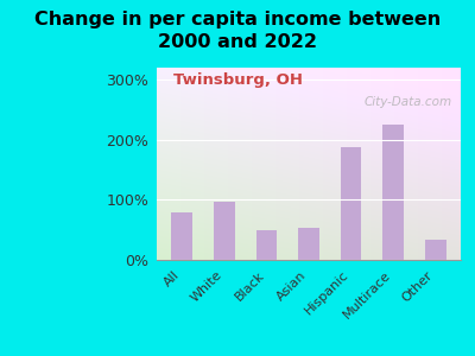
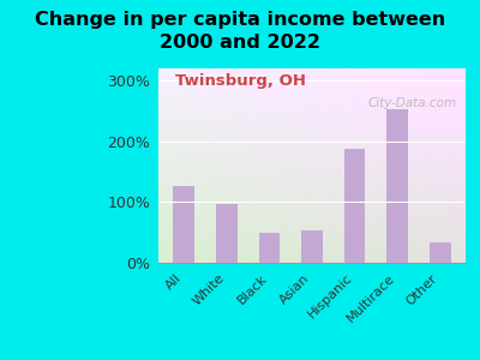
All: 80% -> 126%
Multirace: 225% -> 252%
